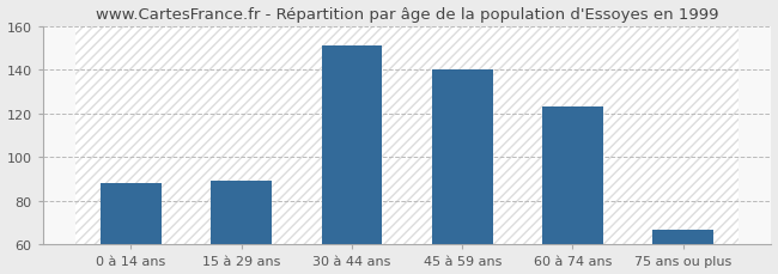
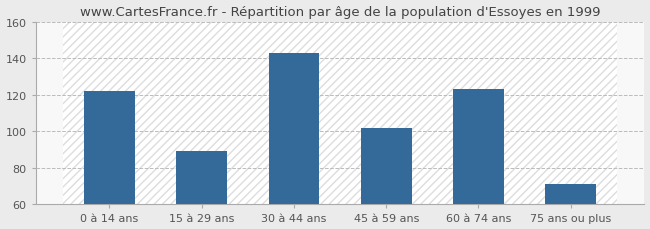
0 à 14 ans: 88 -> 122
30 à 44 ans: 151 -> 143
45 à 59 ans: 140 -> 102
75 ans ou plus: 67 -> 71
